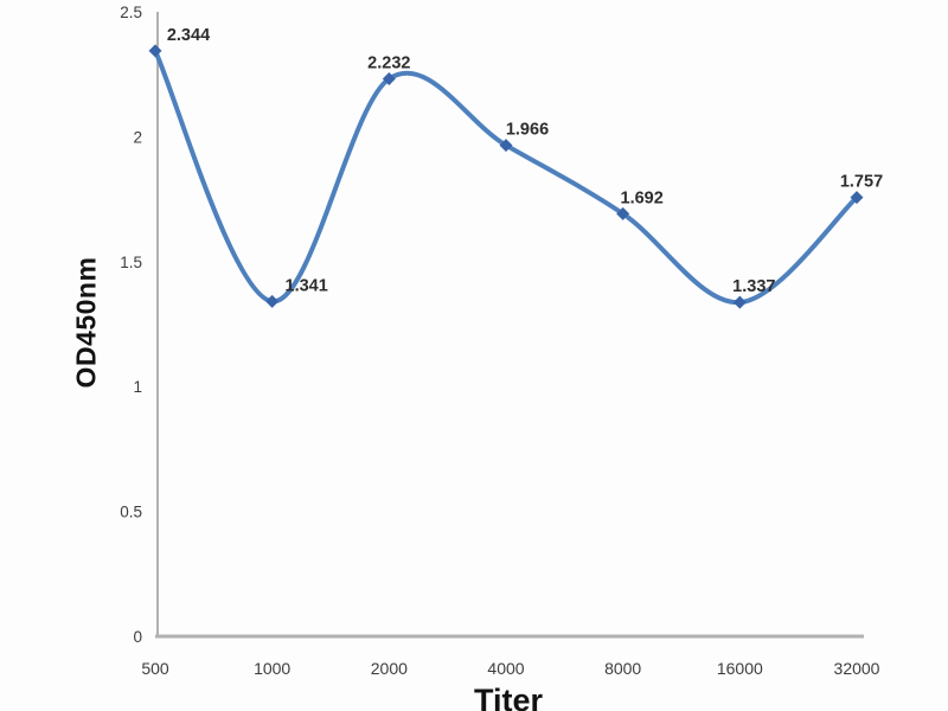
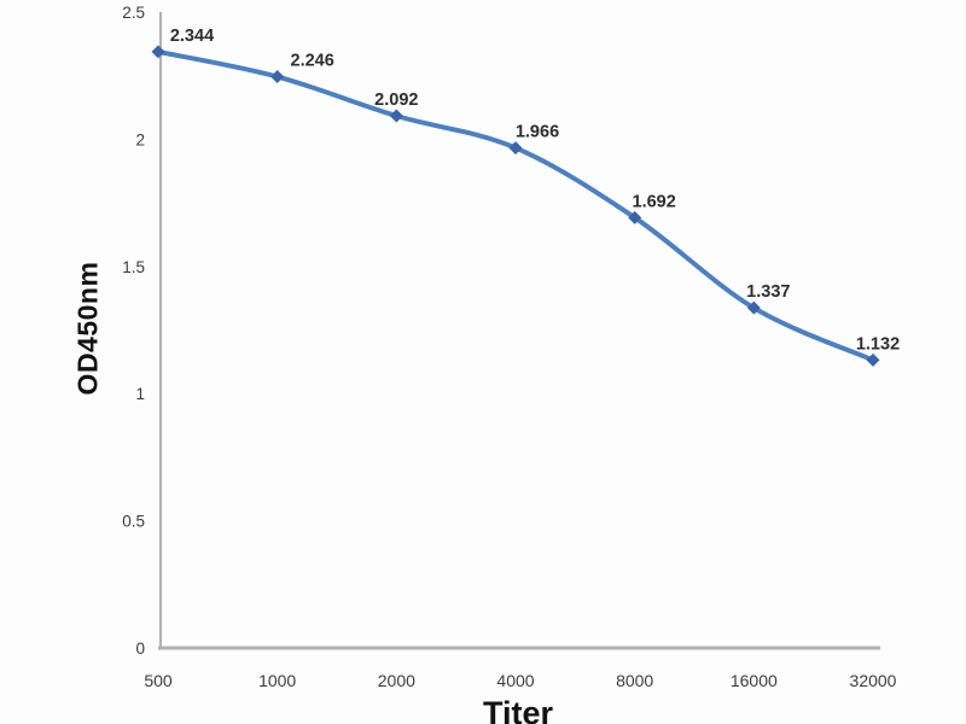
1000: 1.341 -> 2.246
2000: 2.232 -> 2.092
32000: 1.757 -> 1.132
